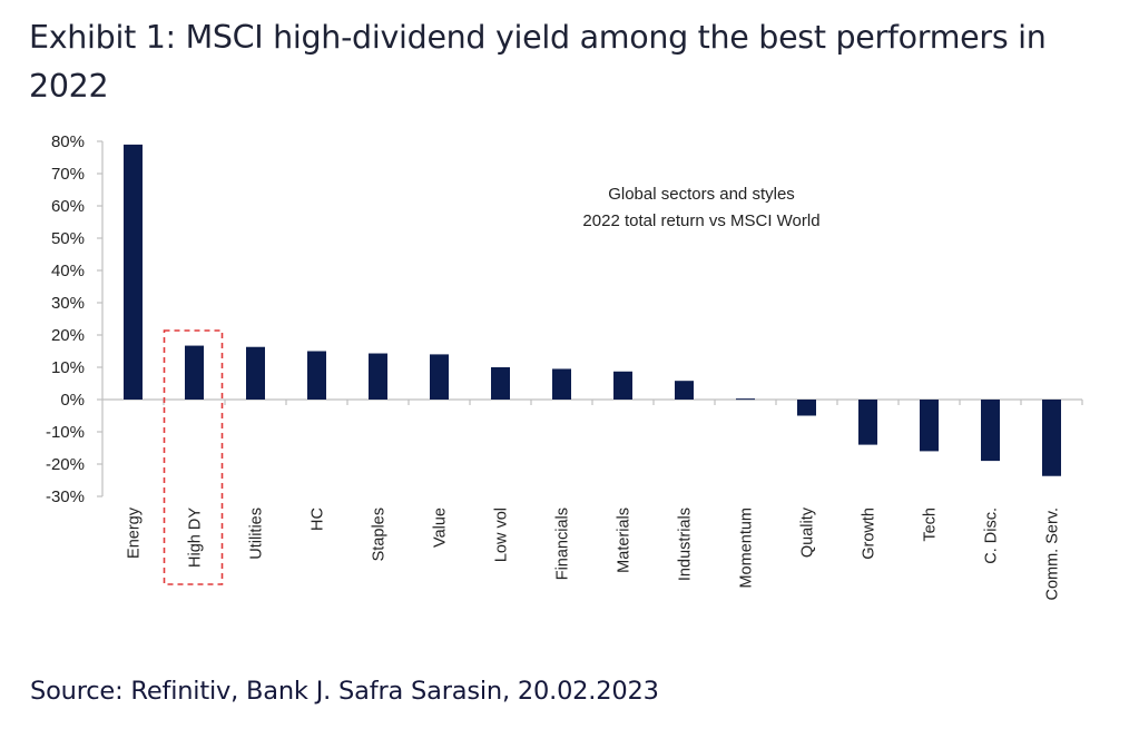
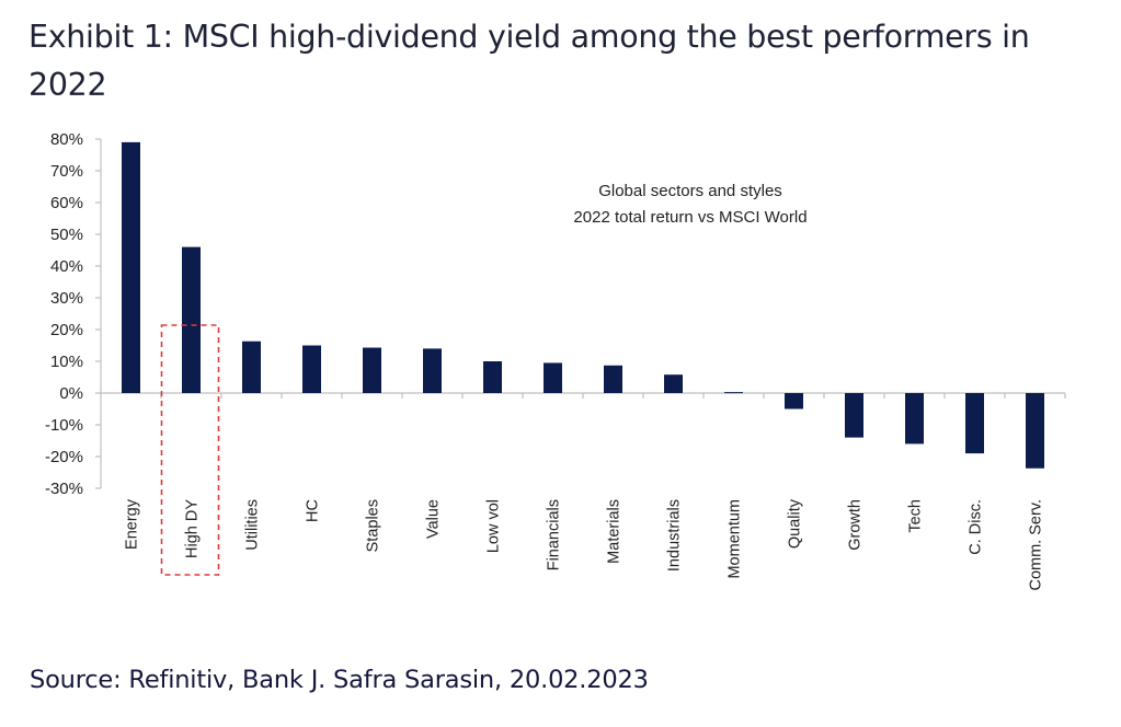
High DY: 17% -> 46%
